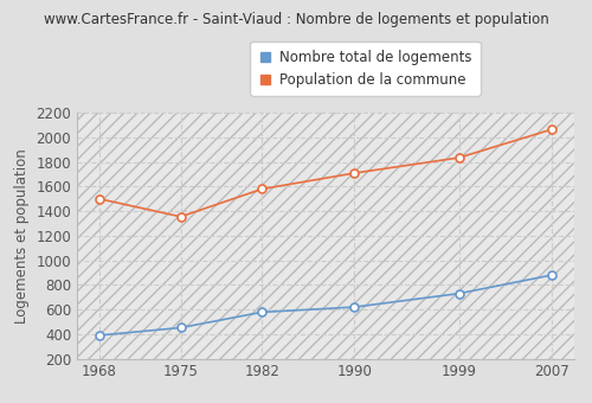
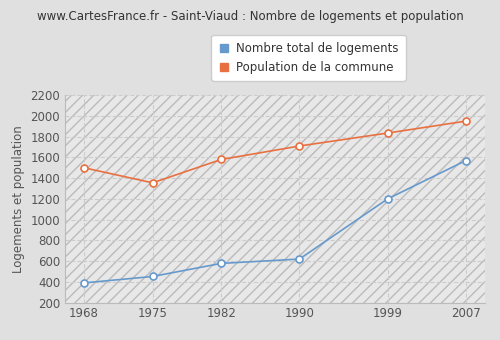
Nombre total de logements/1999: 730 -> 1200
Nombre total de logements/2007: 880 -> 1570
Population de la commune/2007: 2060 -> 1950
